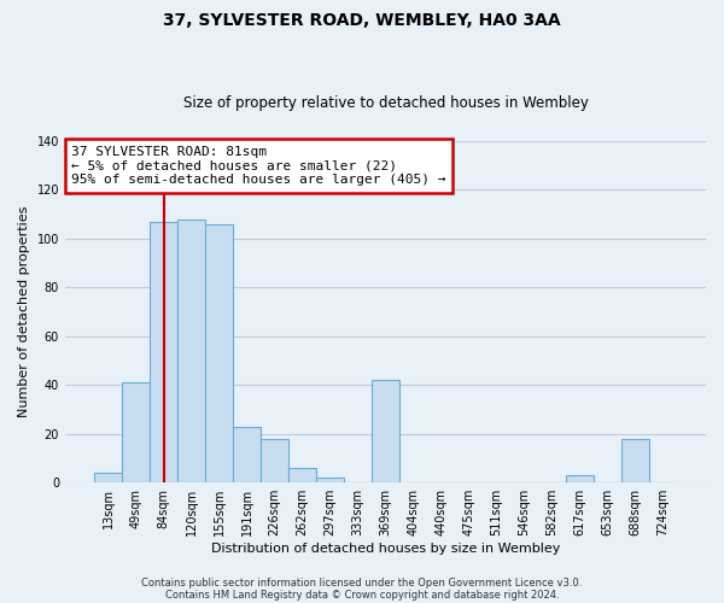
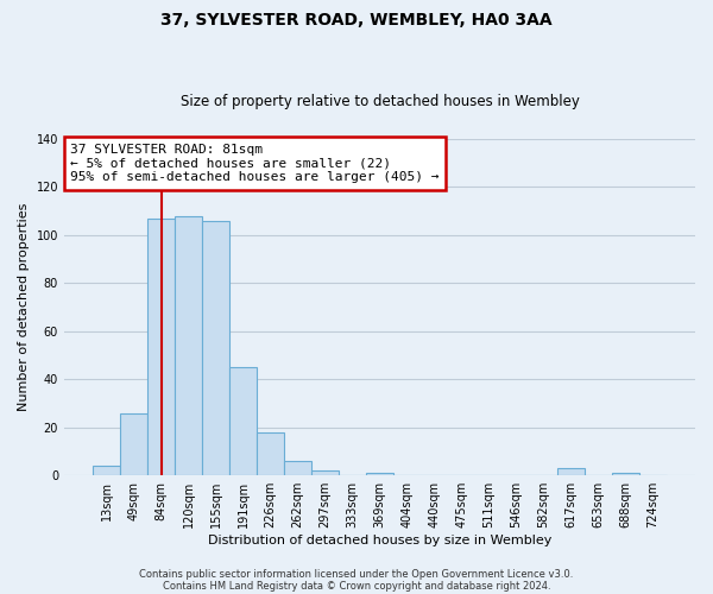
49sqm: 41 -> 26
191sqm: 23 -> 45
369sqm: 42 -> 1
688sqm: 18 -> 1
